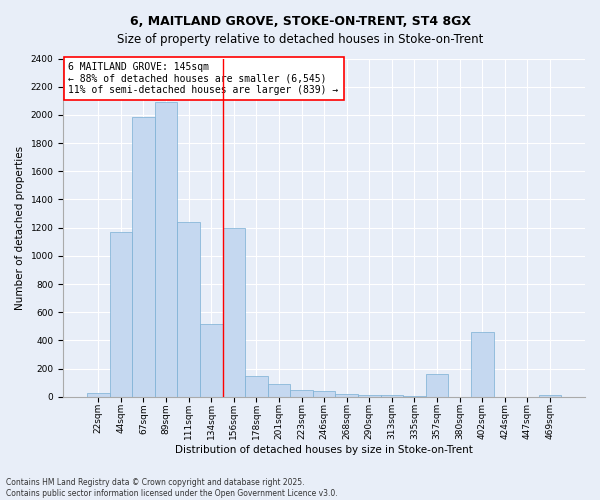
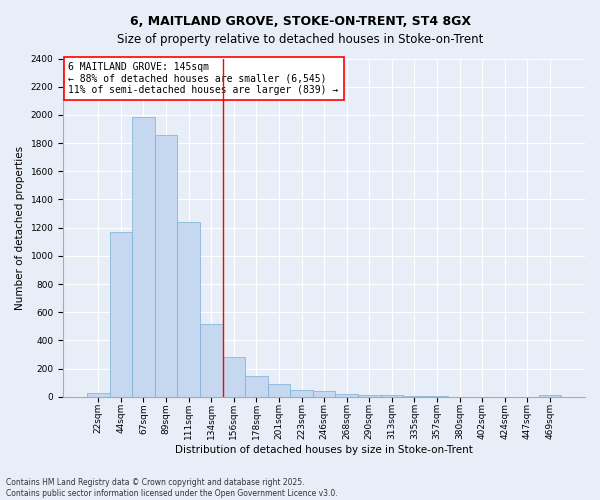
89sqm: 2090 -> 1860
156sqm: 1200 -> 280
357sqm: 160 -> 0
402sqm: 460 -> 0
